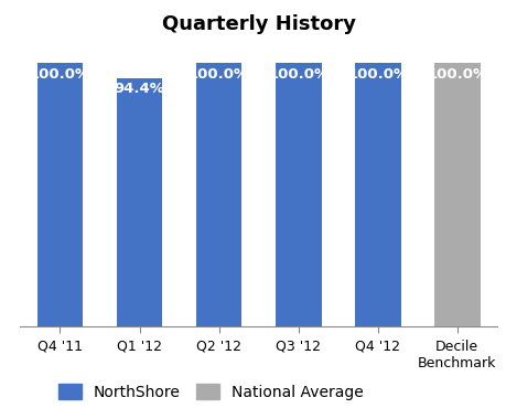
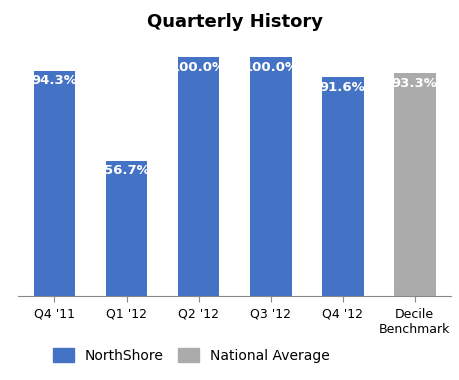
Q4 '11: 100.0% -> 94.3%
Q1 '12: 94.4% -> 56.7%
Q4 '12: 100.0% -> 91.6%
Decile Benchmark: 100.0% -> 93.3%
